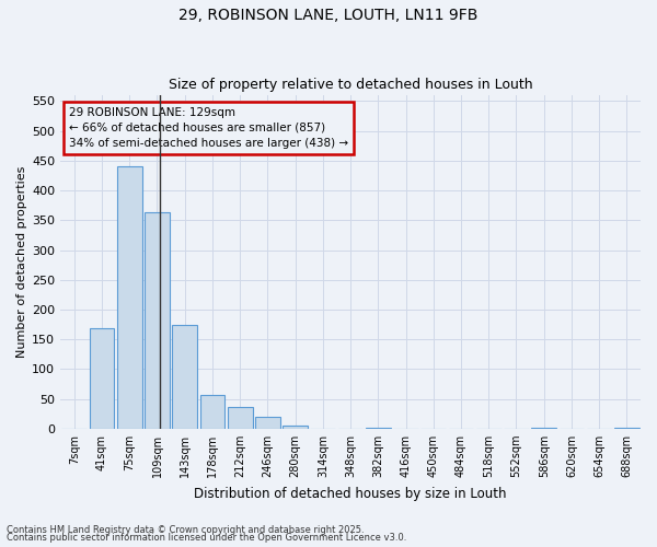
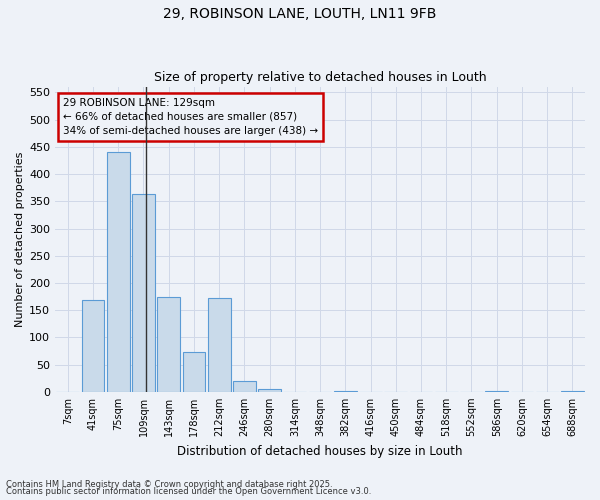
178sqm: 56 -> 74
212sqm: 37 -> 172
